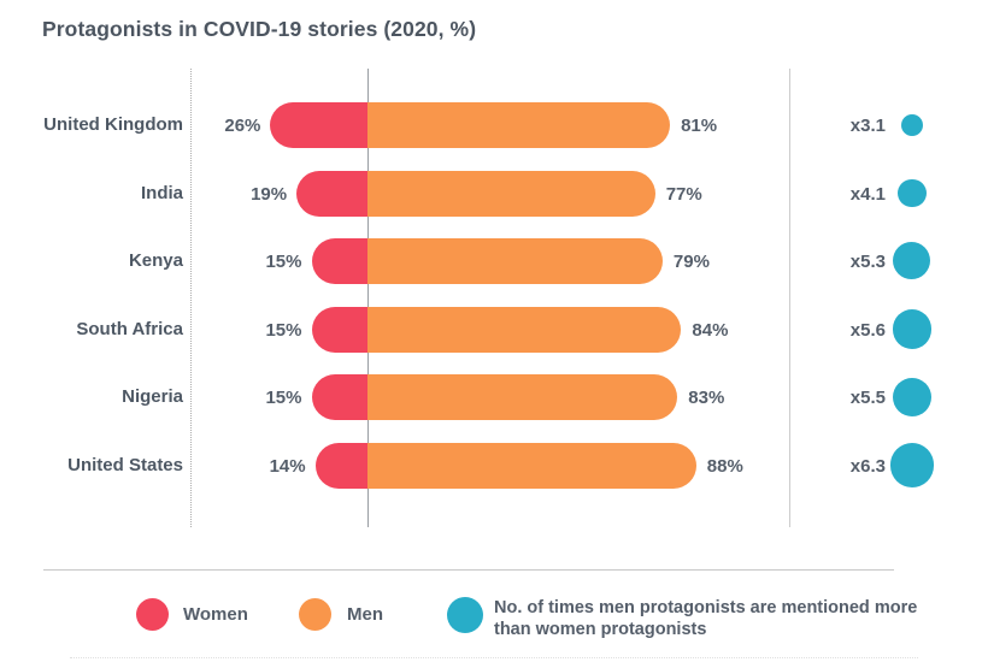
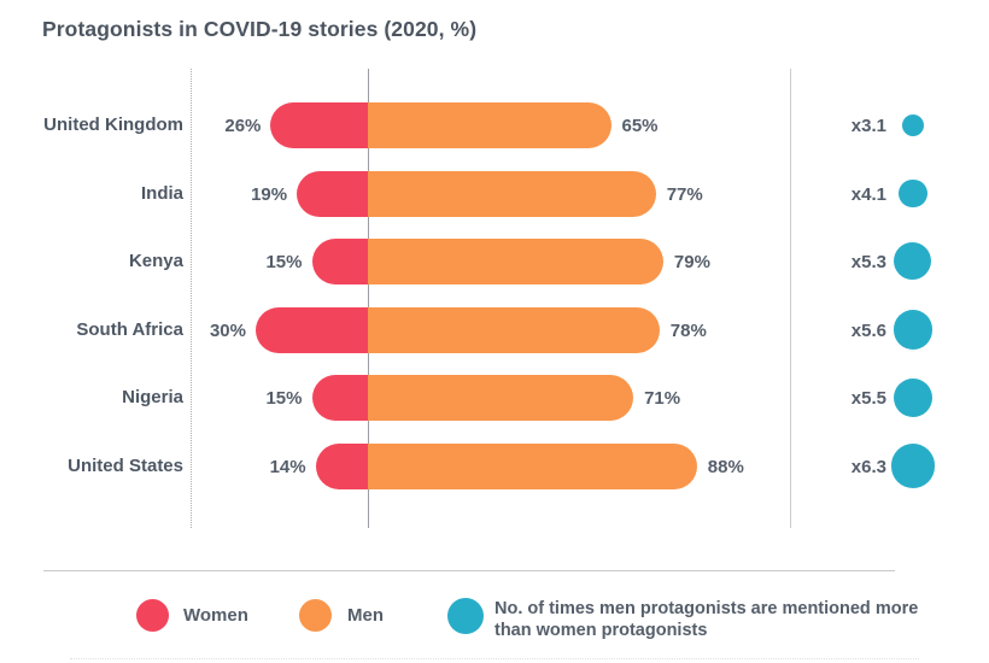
Men/United Kingdom: 81% -> 65%
Women/South Africa: 15% -> 30%
Men/South Africa: 84% -> 78%
Men/Nigeria: 83% -> 71%
